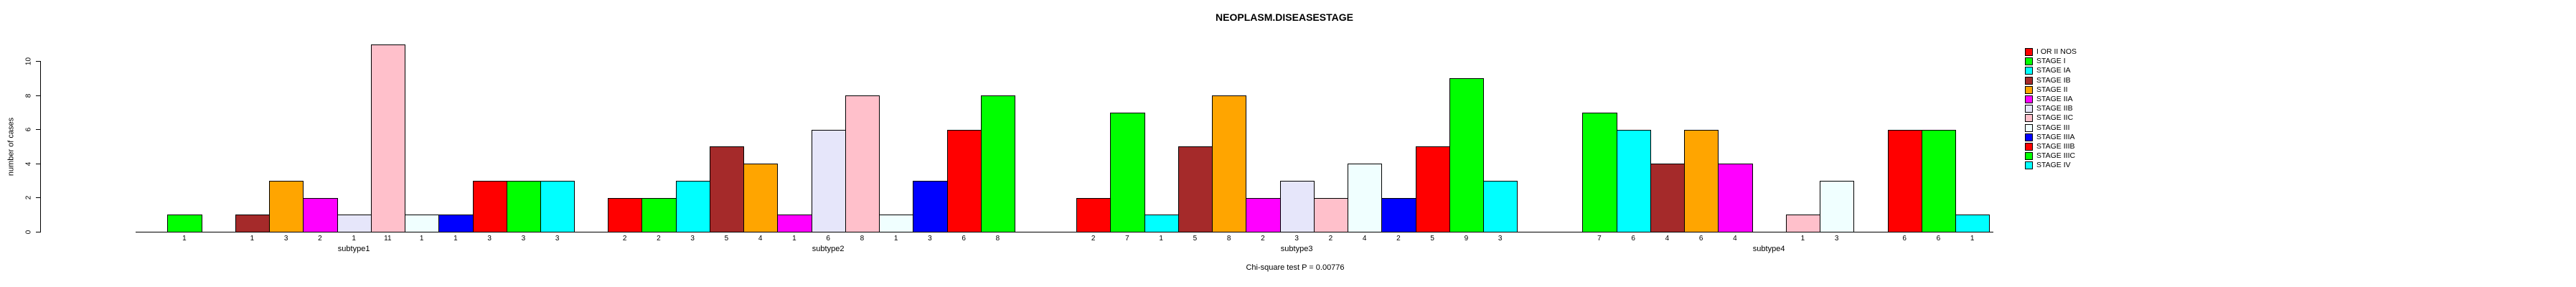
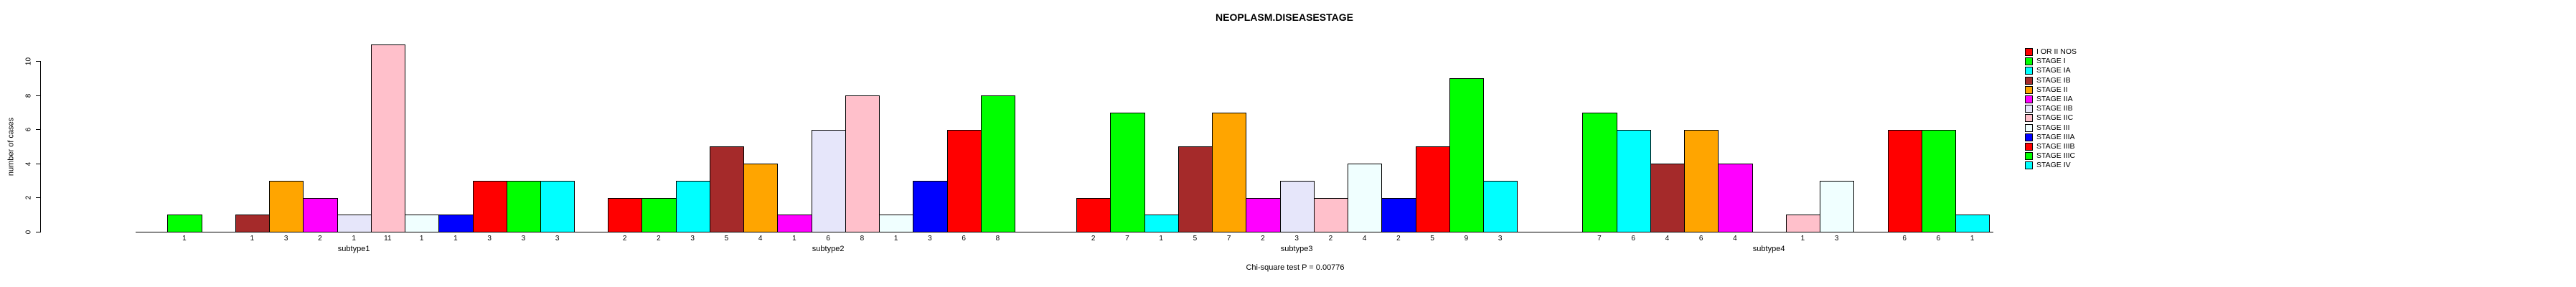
STAGE II/subtype3: 8 -> 7
